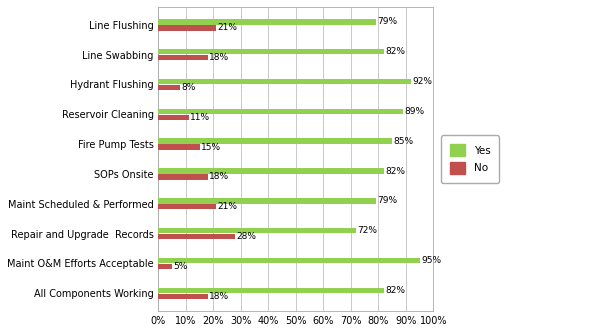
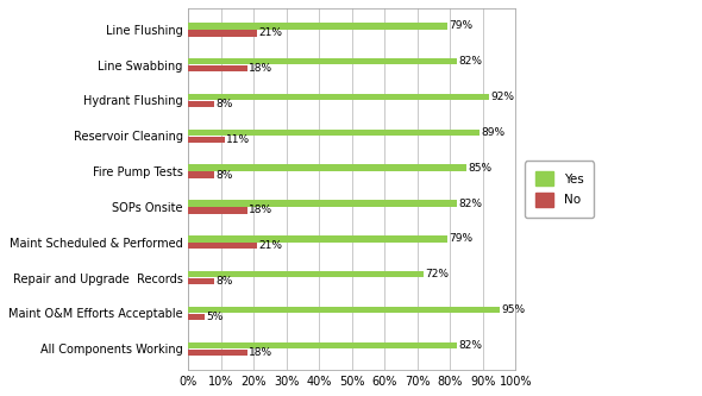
No/Fire Pump Tests: 15% -> 8%
No/Repair and Upgrade Records: 28% -> 8%
